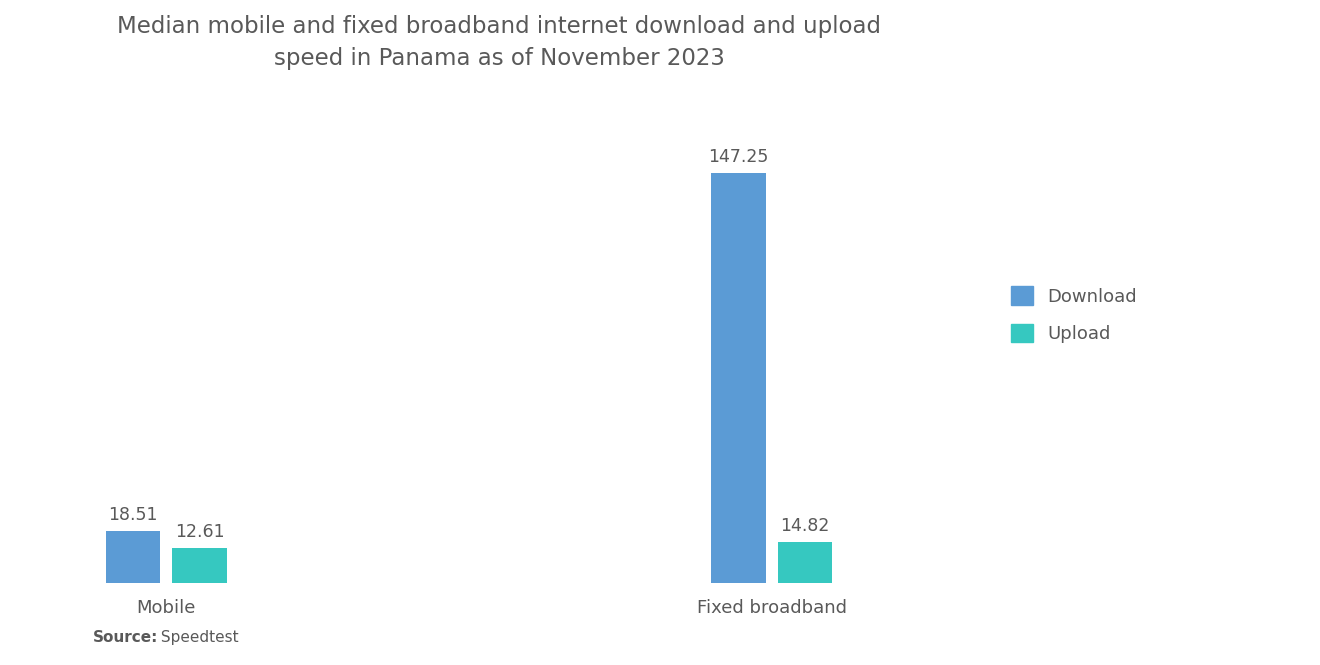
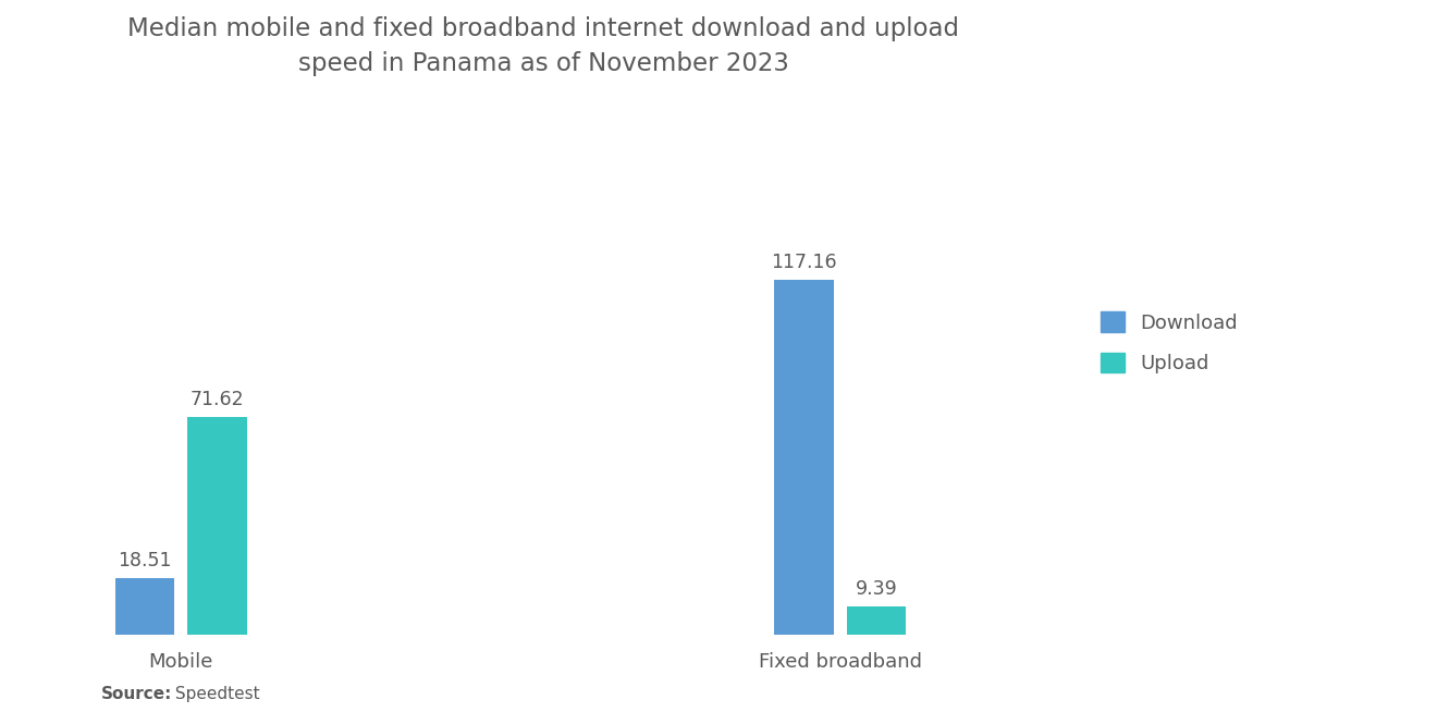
Upload/Mobile: 12.61 -> 71.62
Download/Fixed broadband: 147.25 -> 117.16
Upload/Fixed broadband: 14.82 -> 9.39
